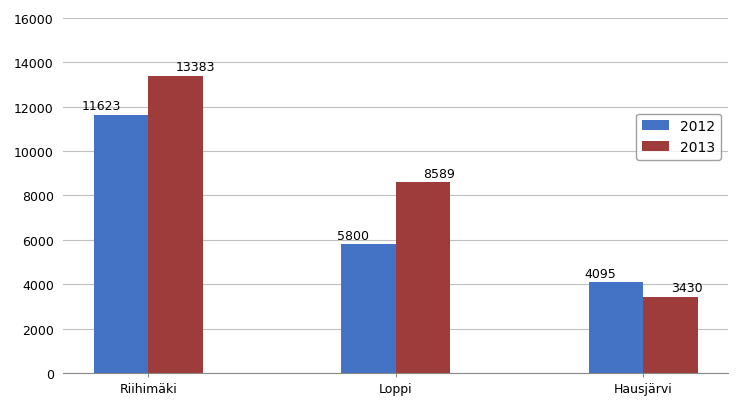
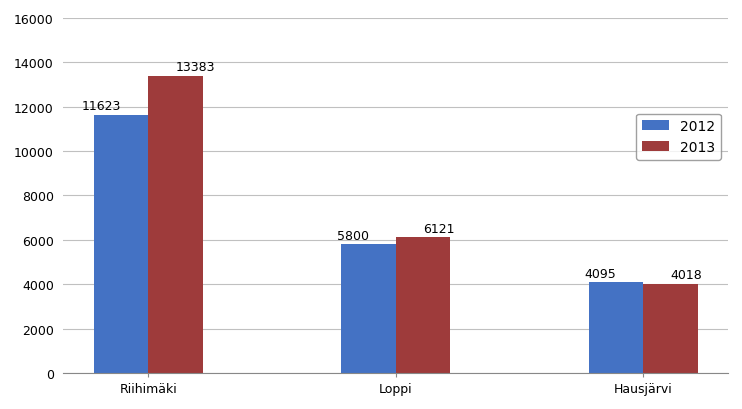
2013/Loppi: 8589 -> 6121
2013/Hausjärvi: 3430 -> 4018
